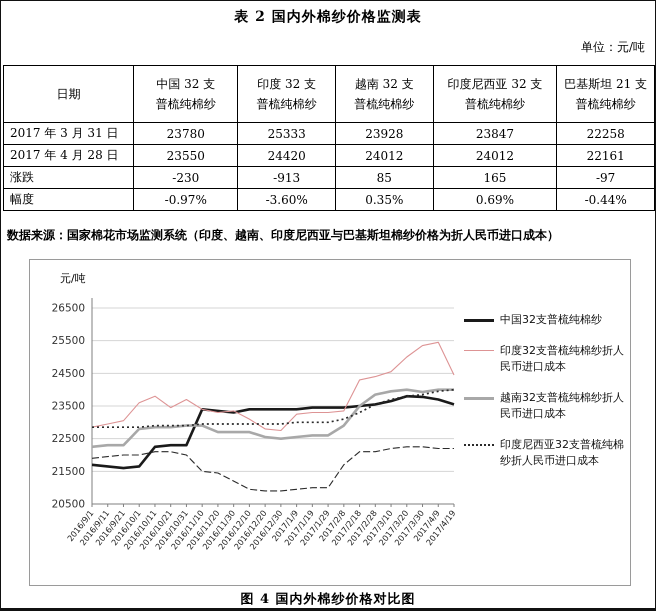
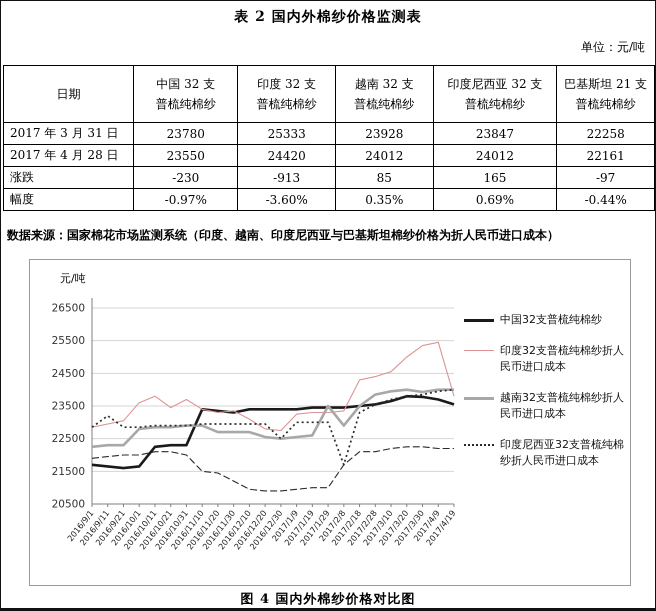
印度尼西亚32支普梳纯棉纱折人民币进口成本/2016/9/11: 22800 -> 23200
印度尼西亚32支普梳纯棉纱折人民币进口成本/2016/12/30: 23000 -> 22500
越南32支普梳纯棉纱折人民币进口成本/2017/1/29: 22600 -> 23500
印度尼西亚32支普梳纯棉纱折人民币进口成本/2017/2/8: 23100 -> 21700
印度32支普梳纯棉纱折人民币进口成本/2017/4/19: 24400 -> 23800
